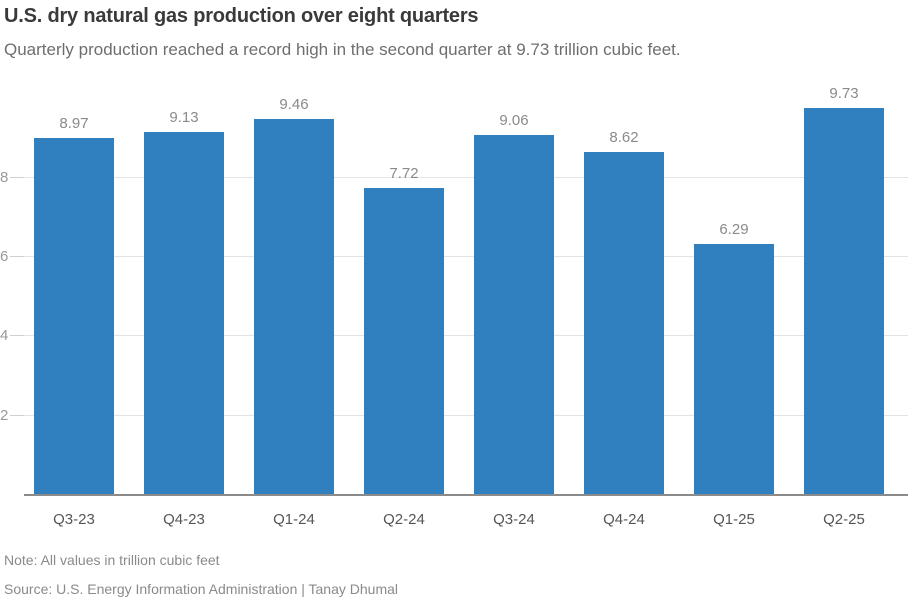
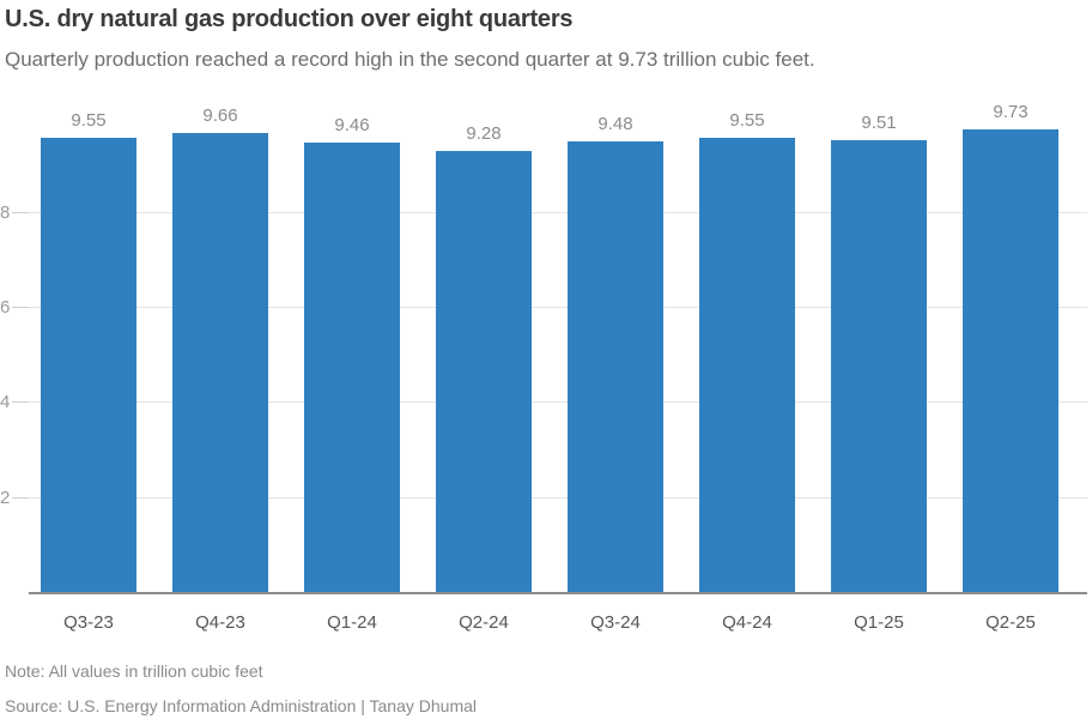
Q3-23: 8.97 -> 9.55
Q4-23: 9.13 -> 9.66
Q2-24: 7.72 -> 9.28
Q3-24: 9.06 -> 9.48
Q4-24: 8.62 -> 9.55
Q1-25: 6.29 -> 9.51
